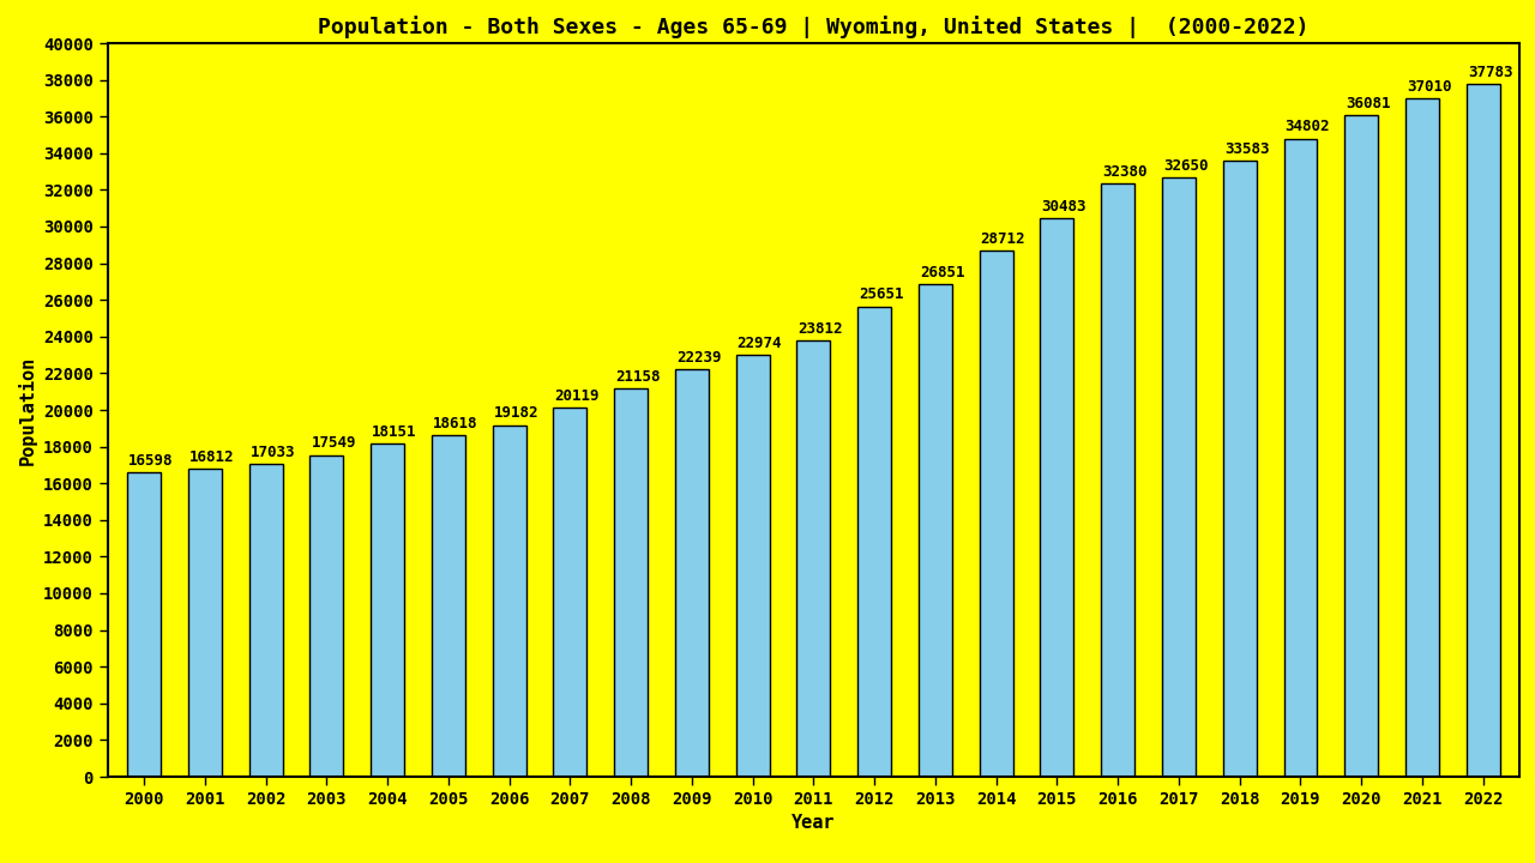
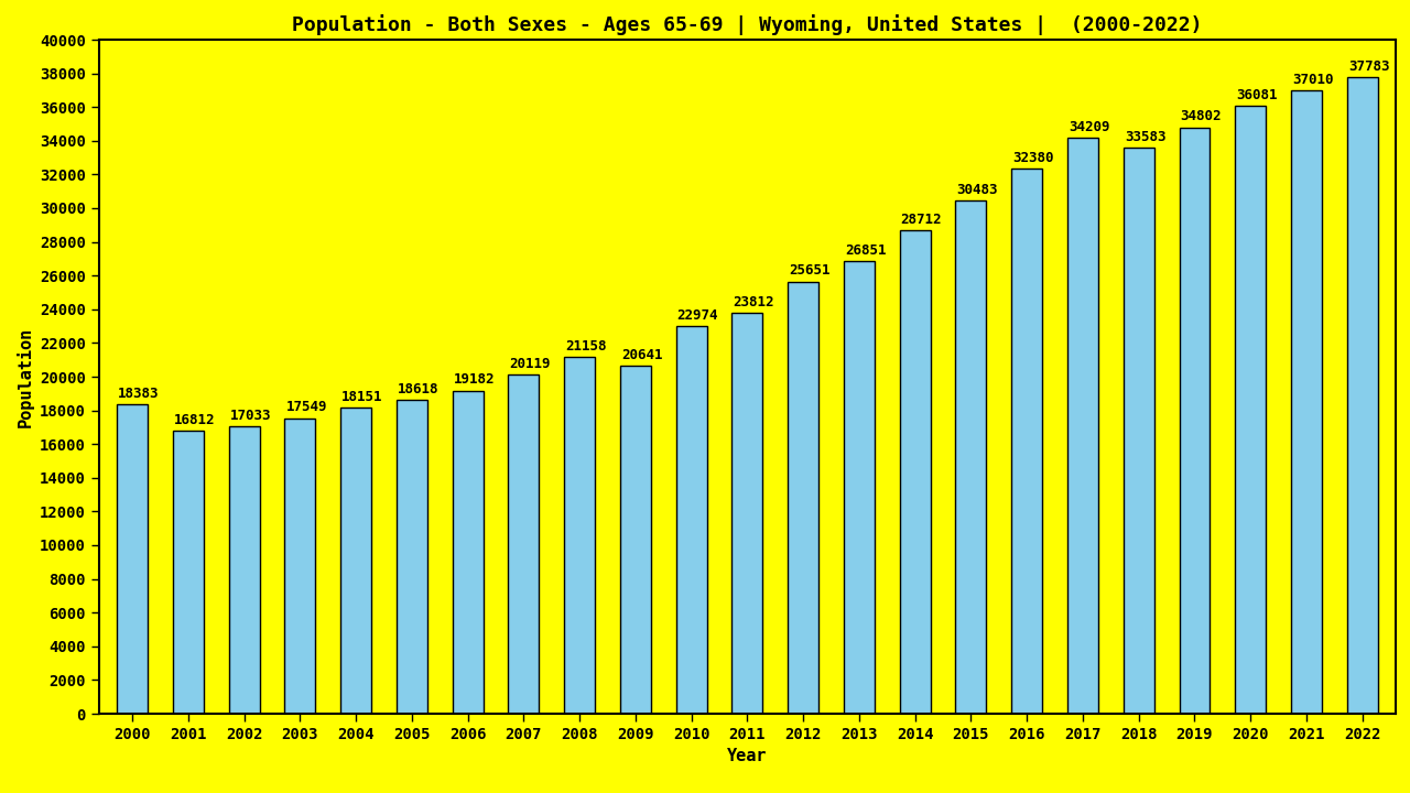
2000: 16598 -> 18383
2009: 22239 -> 20641
2017: 32650 -> 34209
